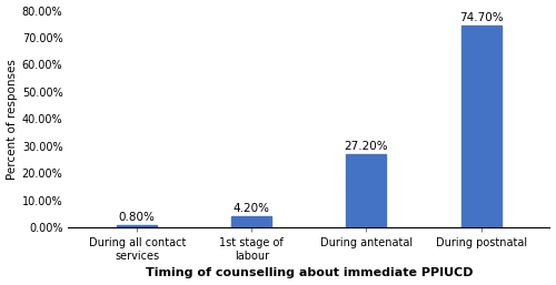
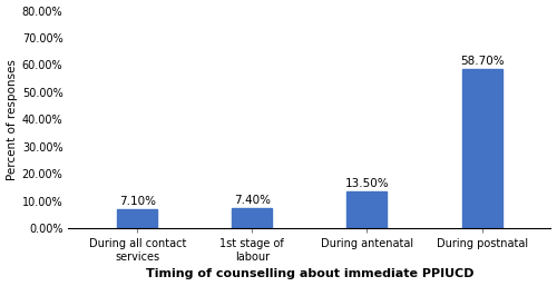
During all contact services: 0.80% -> 7.10%
1st stage of labour: 4.20% -> 7.40%
During antenatal: 27.20% -> 13.50%
During postnatal: 74.70% -> 58.70%
